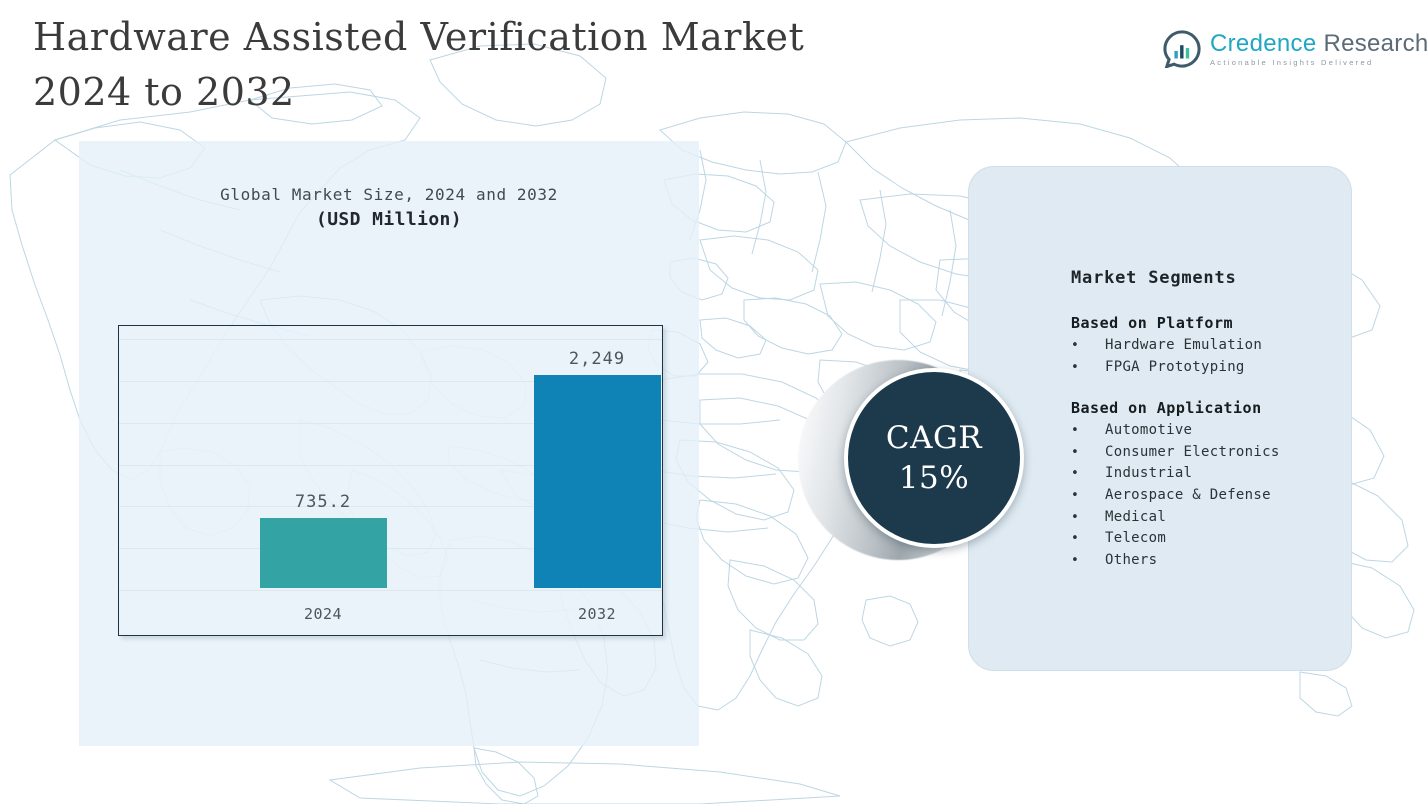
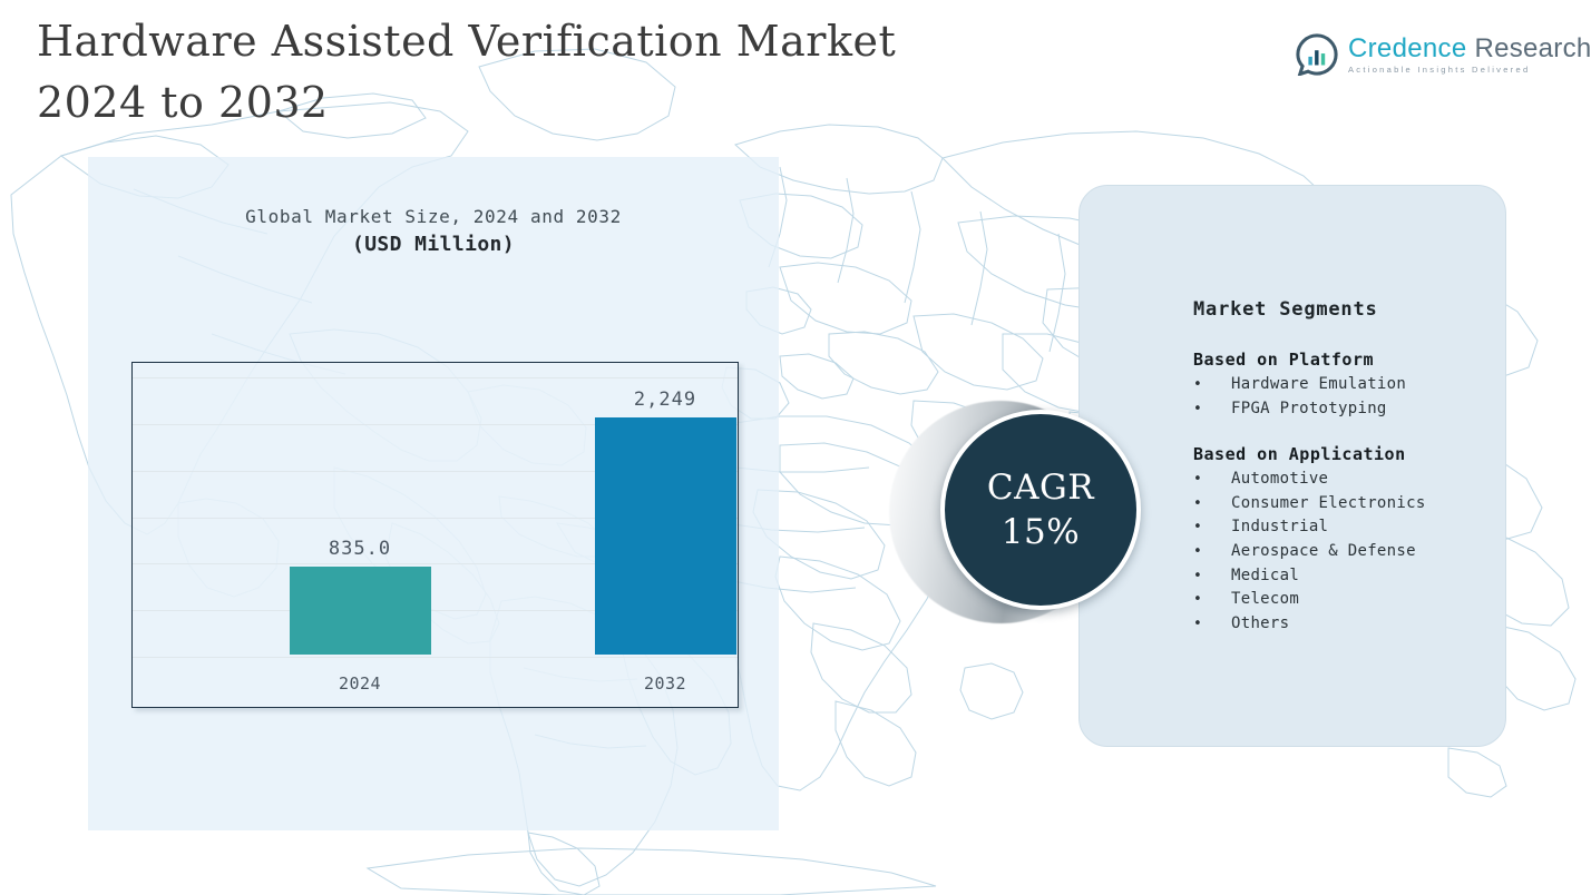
2024: 735.2 -> 835.0
